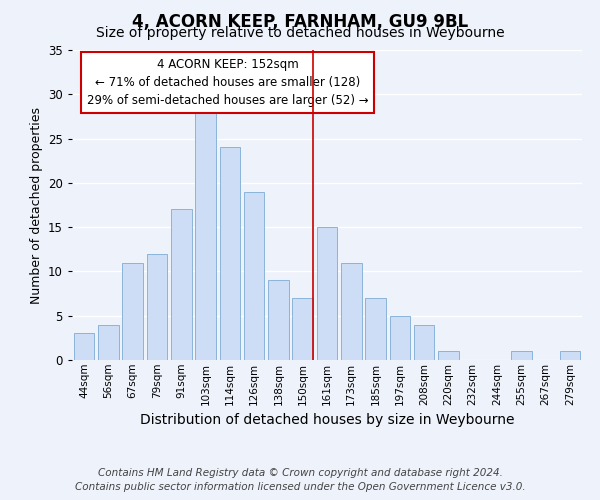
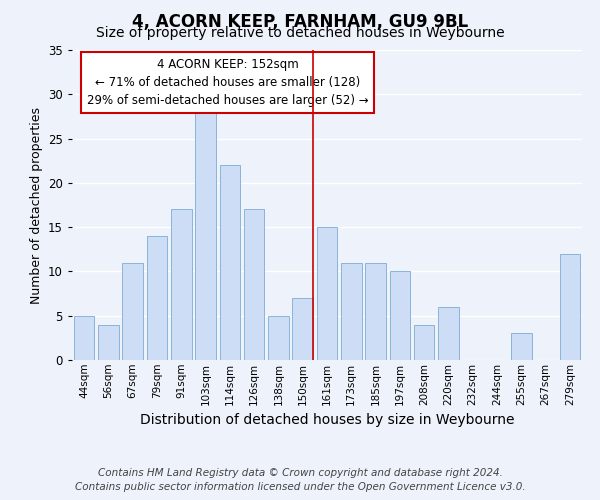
44sqm: 3 -> 5
79sqm: 12 -> 14
114sqm: 24 -> 22
126sqm: 19 -> 17
138sqm: 9 -> 5
185sqm: 7 -> 11
197sqm: 5 -> 10
220sqm: 1 -> 6
255sqm: 1 -> 3
279sqm: 1 -> 12
